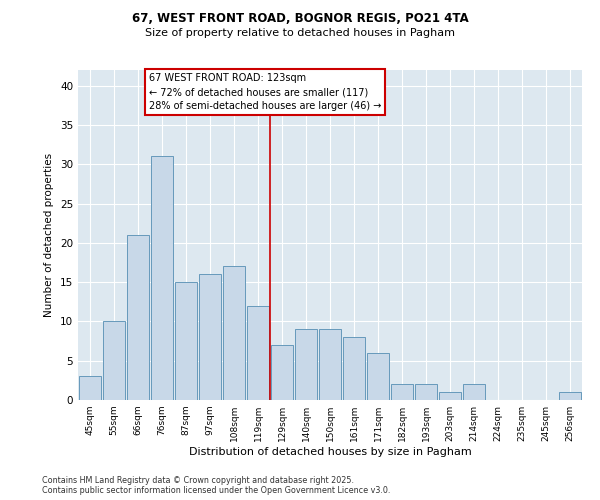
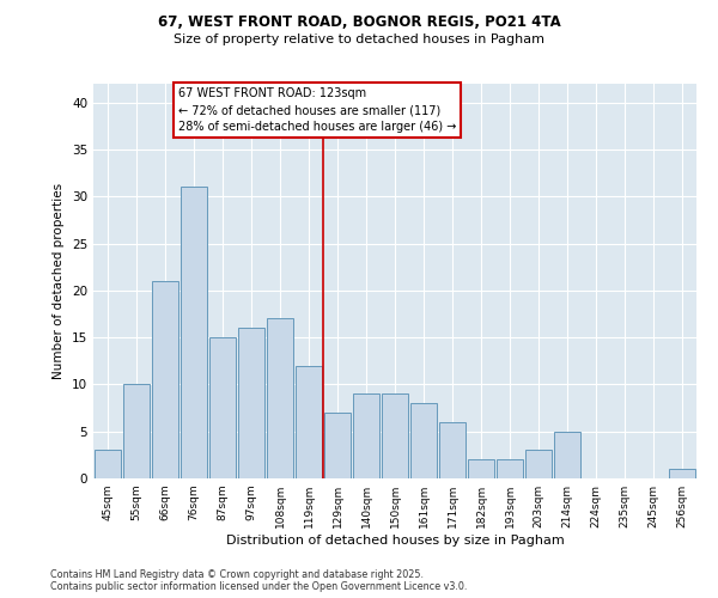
203sqm: 1 -> 3
214sqm: 2 -> 5
